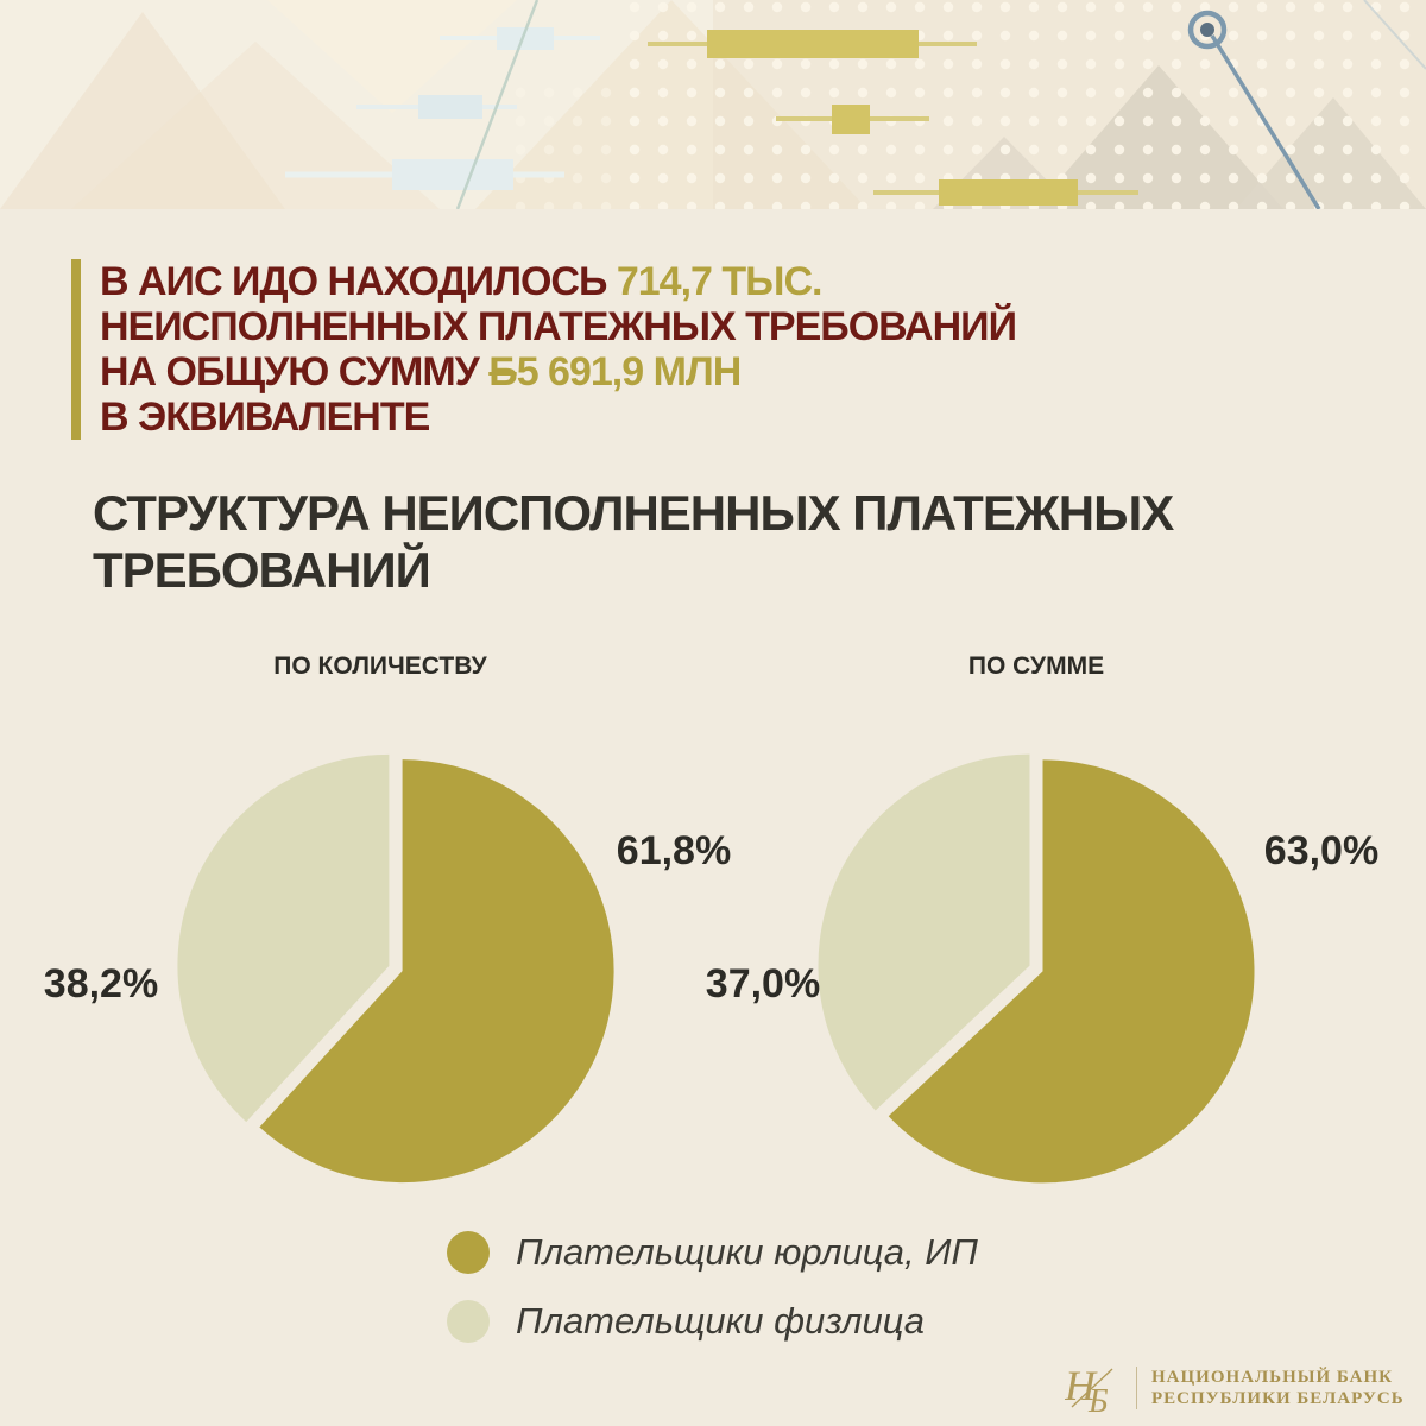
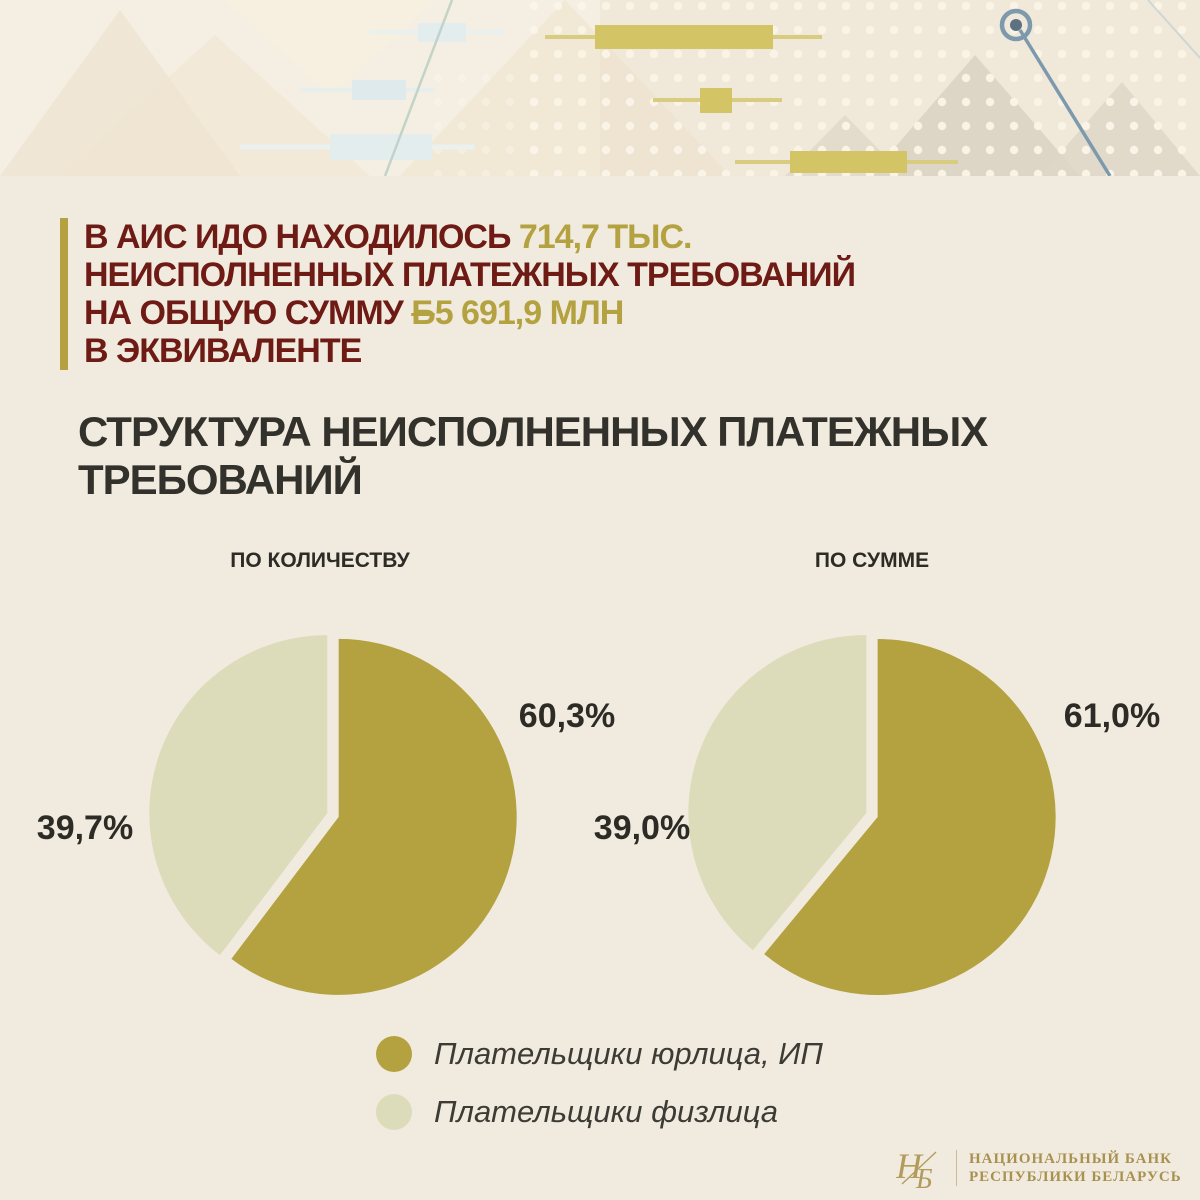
ПО КОЛИЧЕСТВУ/Плательщики юрлица, ИП: 61,8% -> 60,3%
ПО КОЛИЧЕСТВУ/Плательщики физлица: 38,2% -> 39,7%
ПО СУММЕ/Плательщики юрлица, ИП: 63,0% -> 61,0%
ПО СУММЕ/Плательщики физлица: 37,0% -> 39,0%
